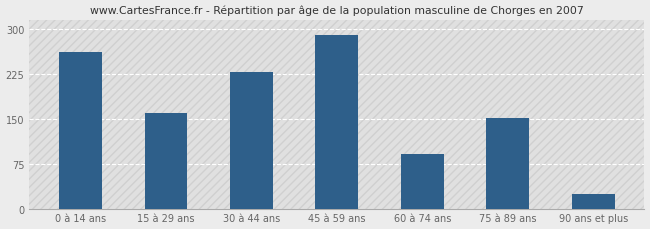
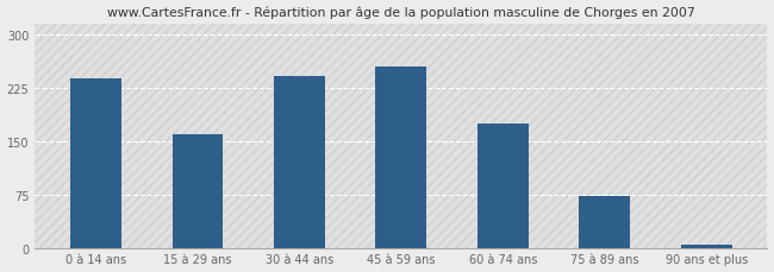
0 à 14 ans: 262 -> 238
30 à 44 ans: 228 -> 242
45 à 59 ans: 290 -> 255
60 à 74 ans: 92 -> 175
75 à 89 ans: 152 -> 72
90 ans et plus: 24 -> 5
